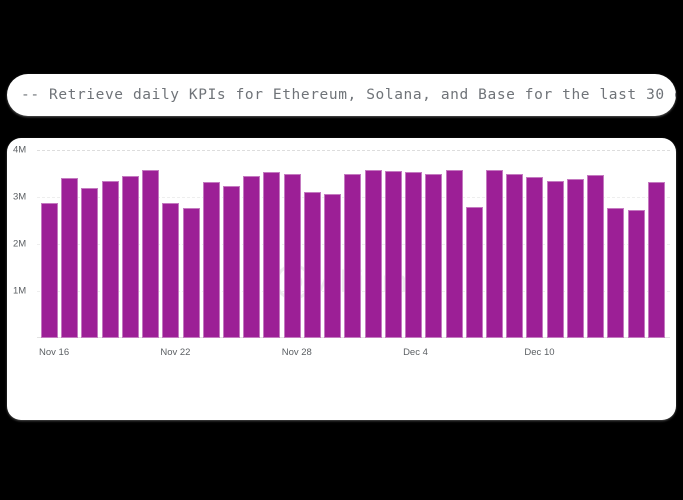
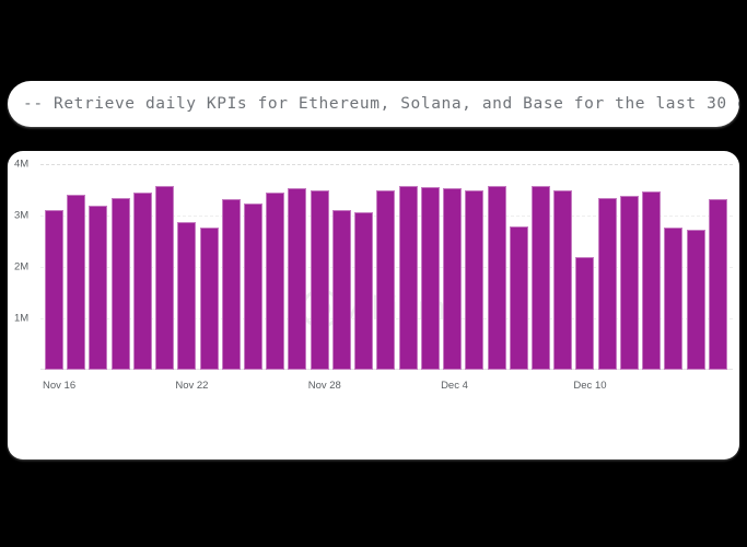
Nov 16: 2.9M -> 3.1M
Dec 10: 3.4M -> 2.2M
